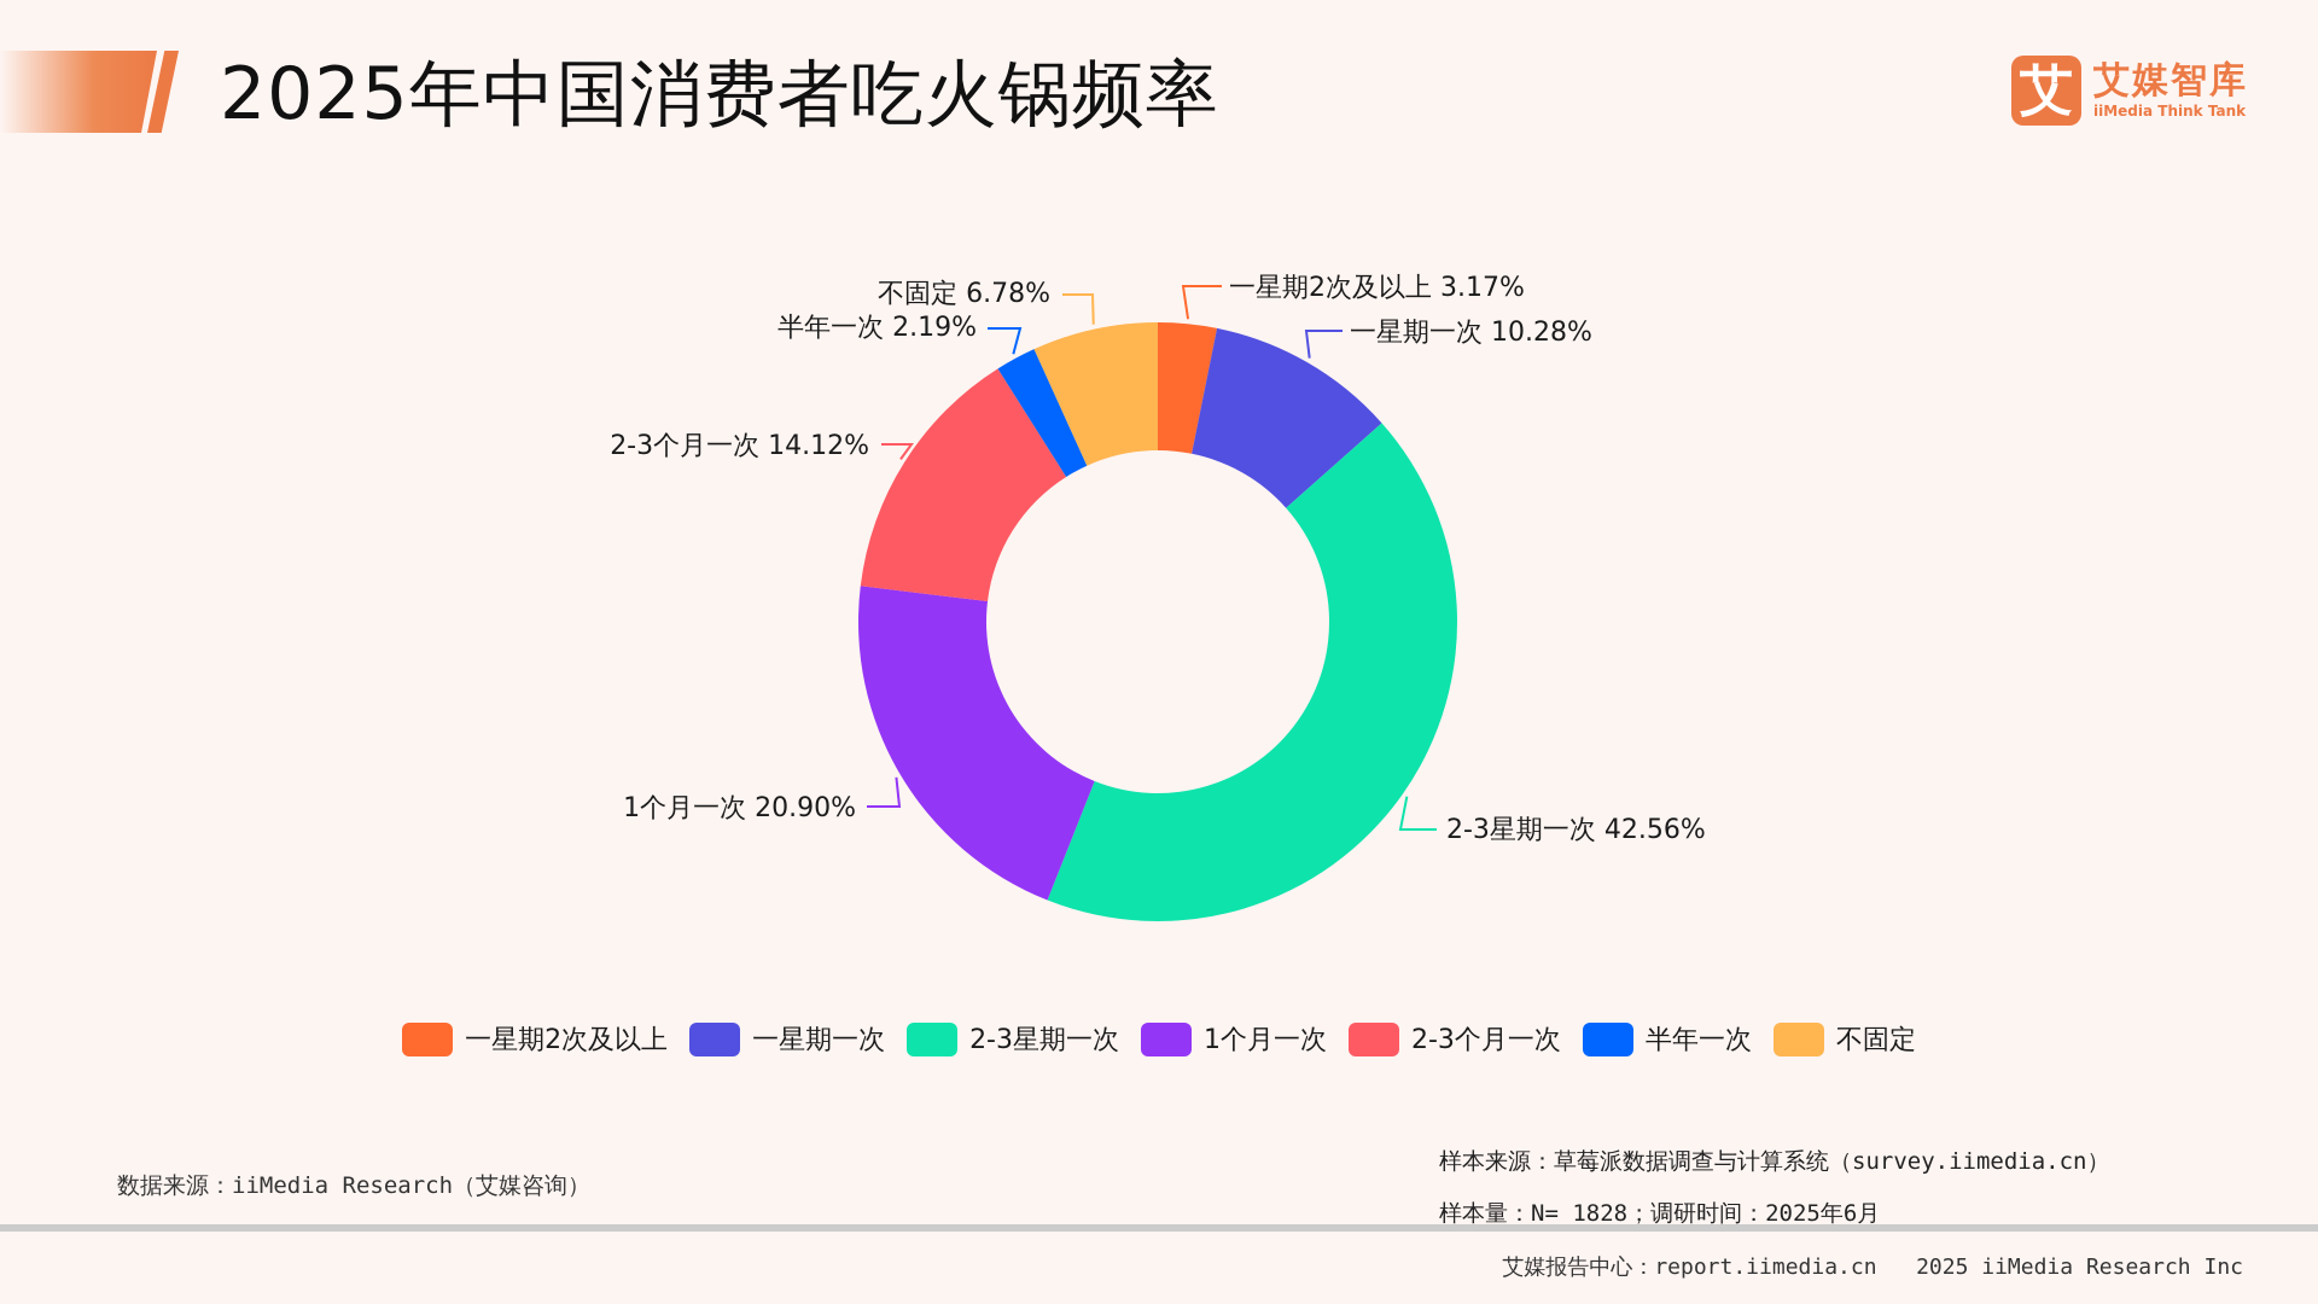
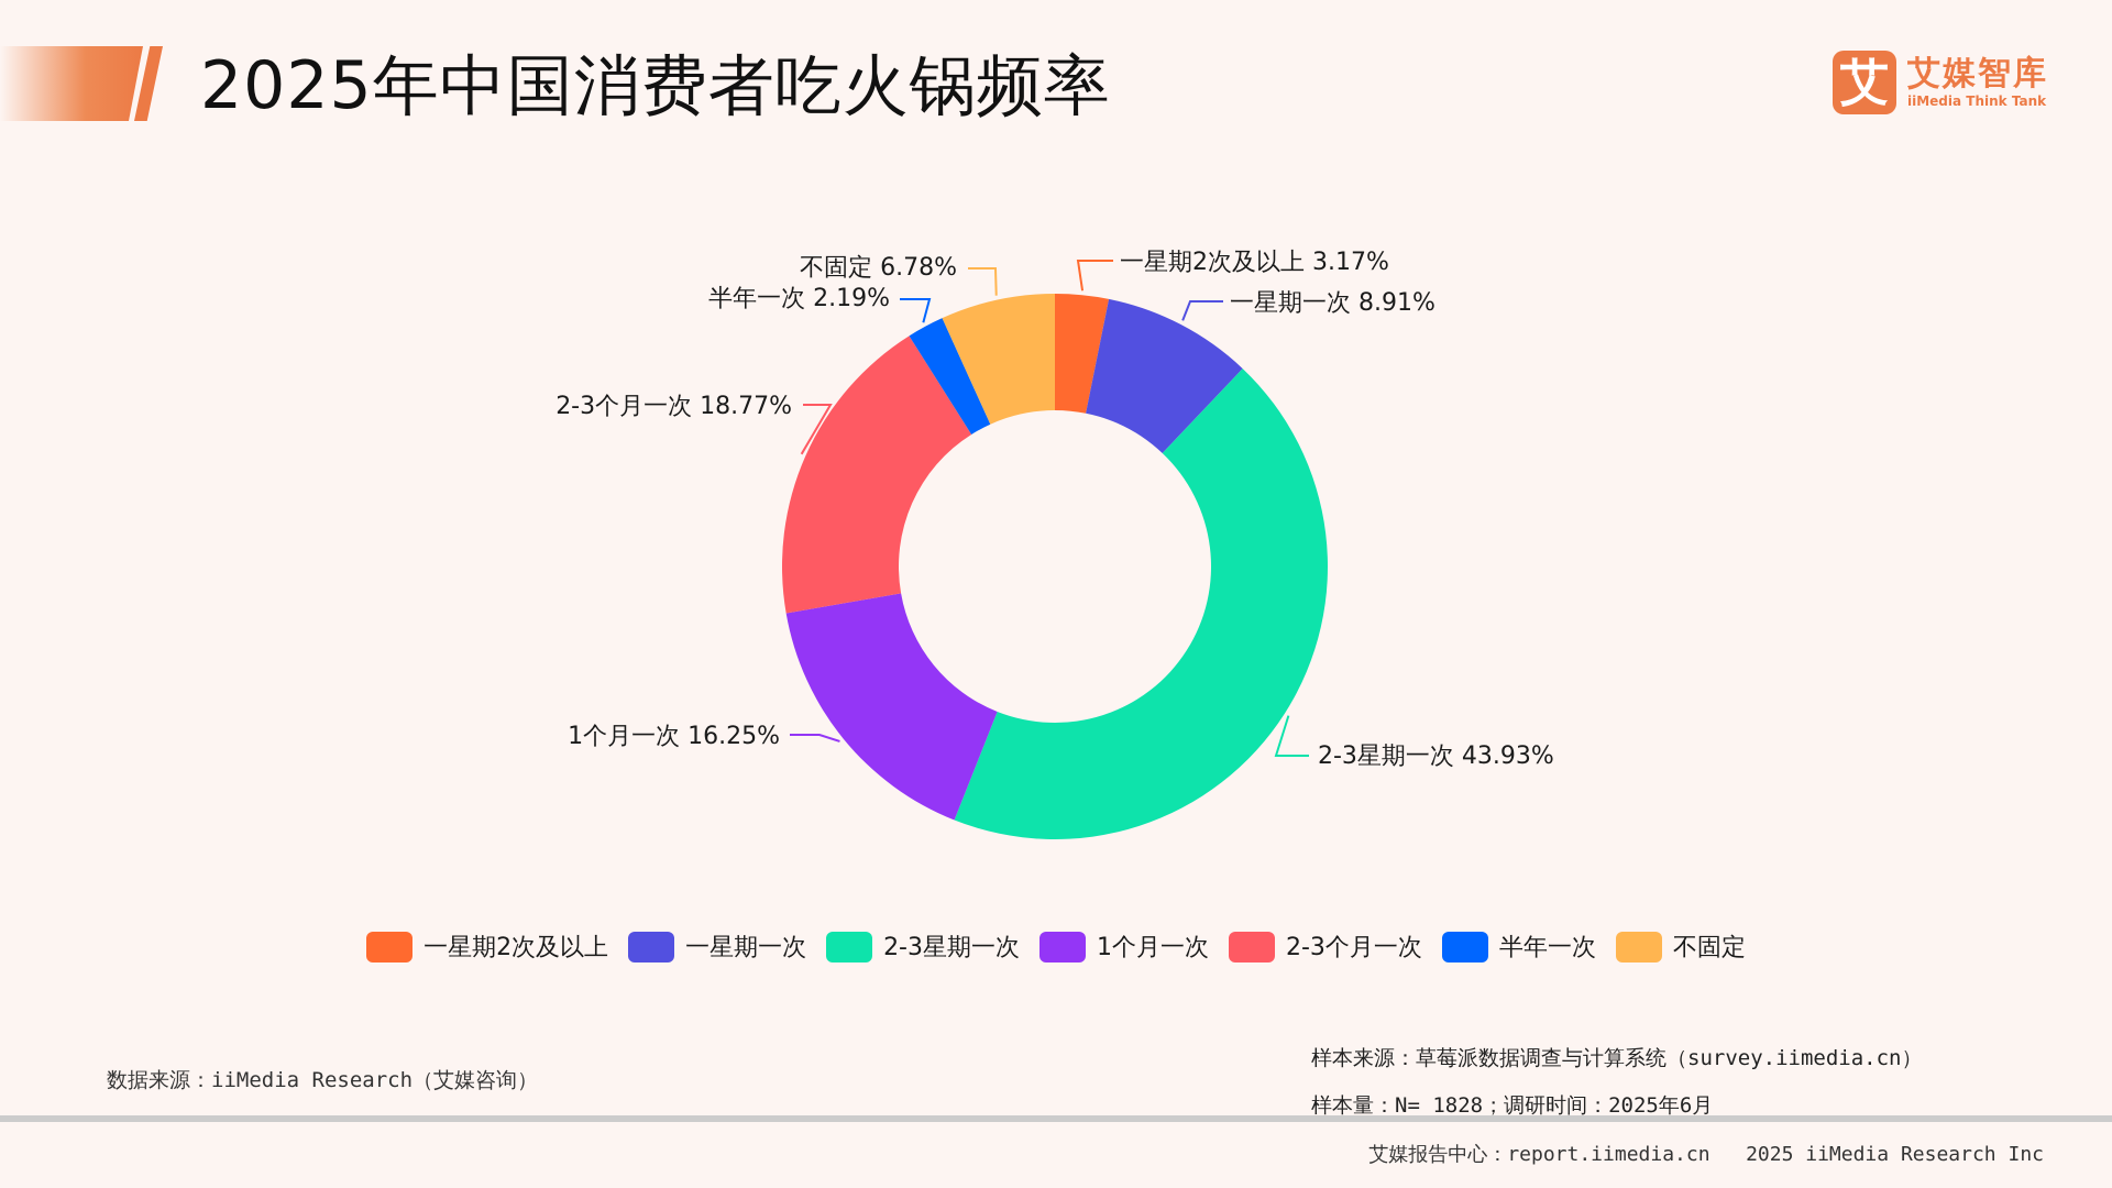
一星期一次: 10.28% -> 8.91%
2-3星期一次: 42.56% -> 43.93%
1个月一次: 20.90% -> 16.25%
2-3个月一次: 14.12% -> 18.77%
